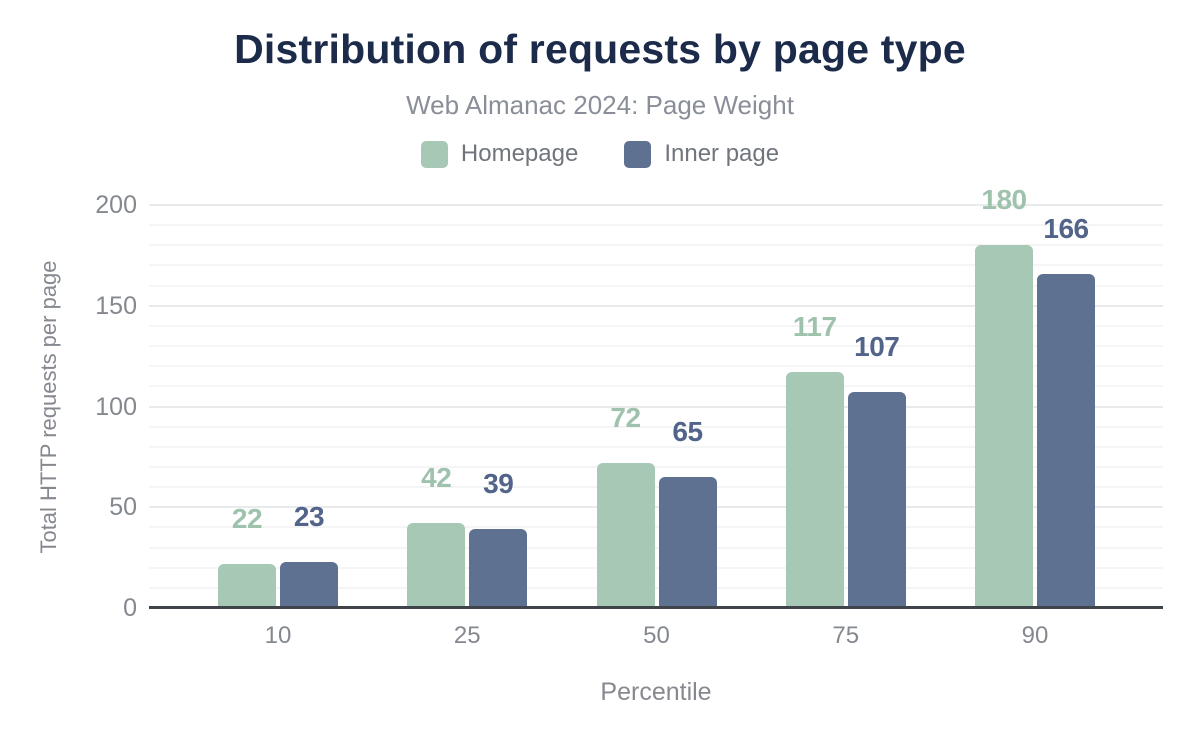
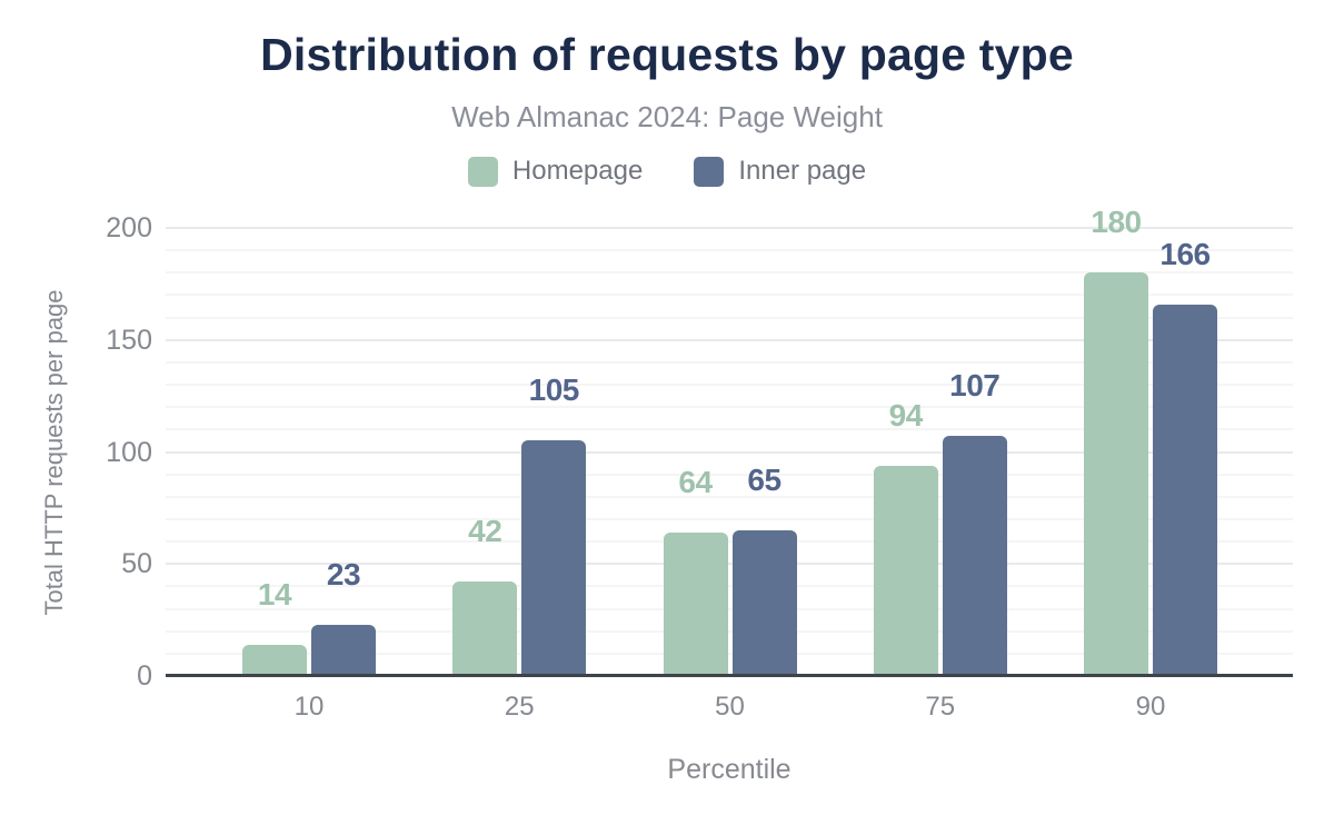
Homepage/10: 22 -> 14
Inner page/25: 39 -> 105
Homepage/50: 72 -> 64
Homepage/75: 117 -> 94
